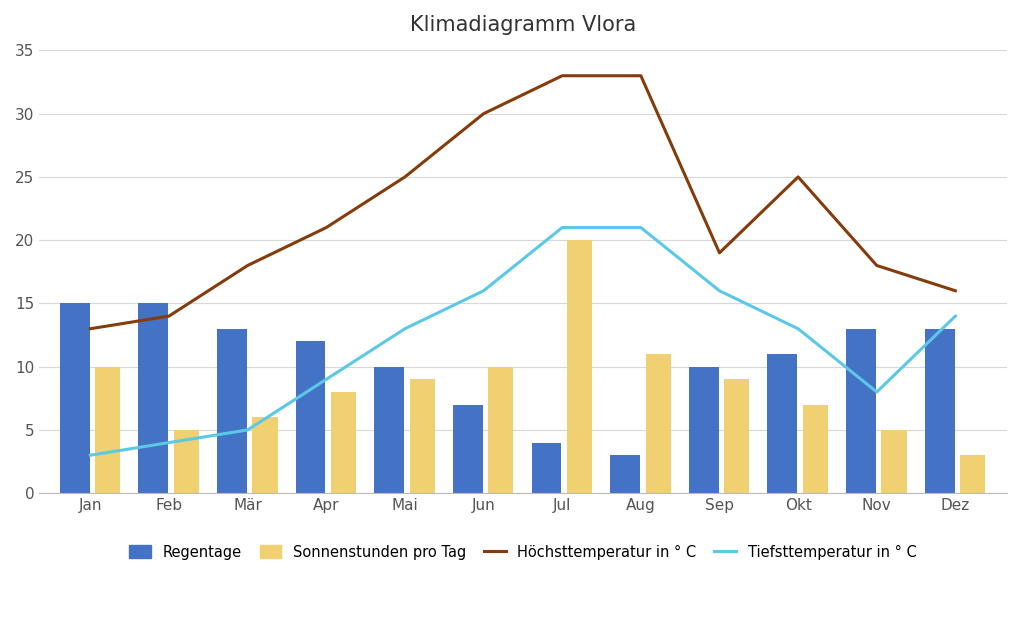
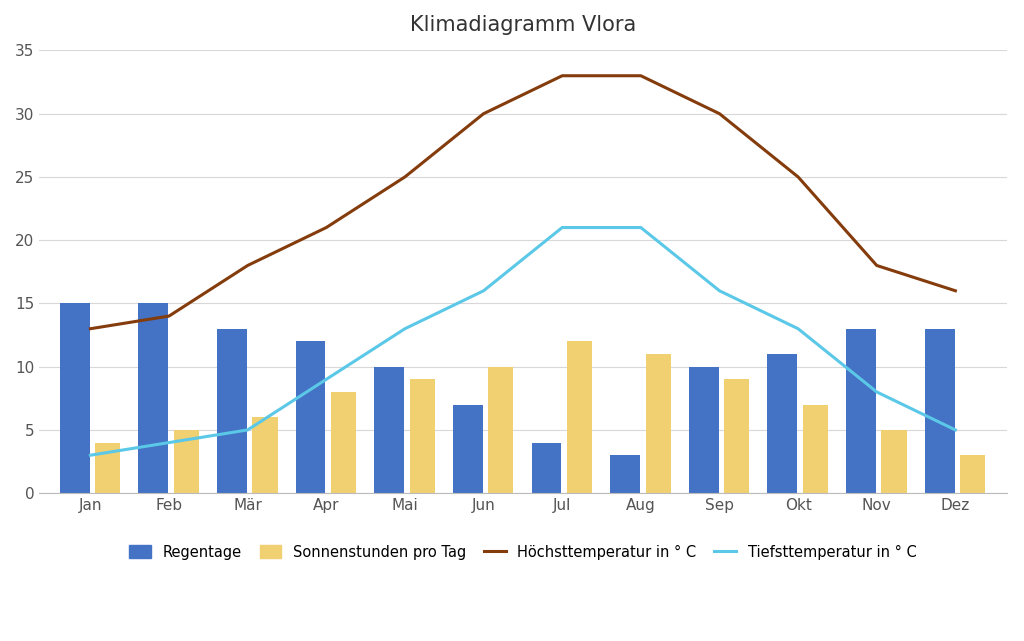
Sonnenstunden pro Tag/Jan: 10 -> 4
Sonnenstunden pro Tag/Jul: 20 -> 12
Höchsttemperatur in ° C/Sep: 19 -> 30
Tiefsttemperatur in ° C/Dez: 14 -> 5
